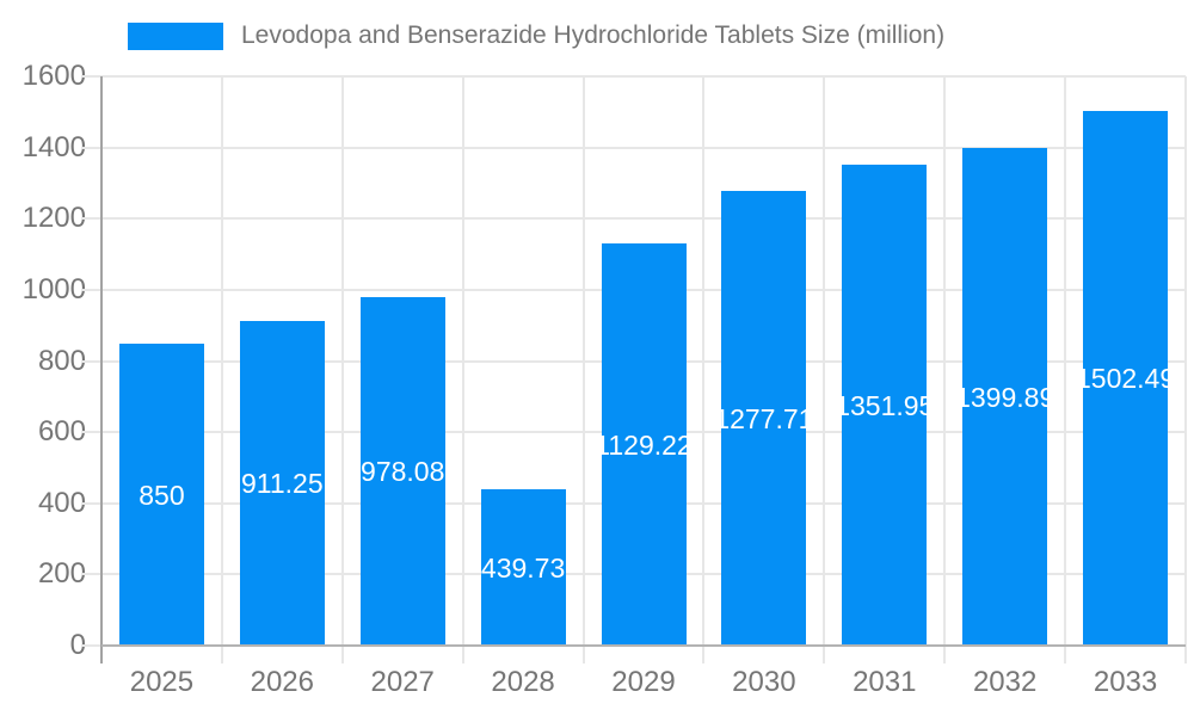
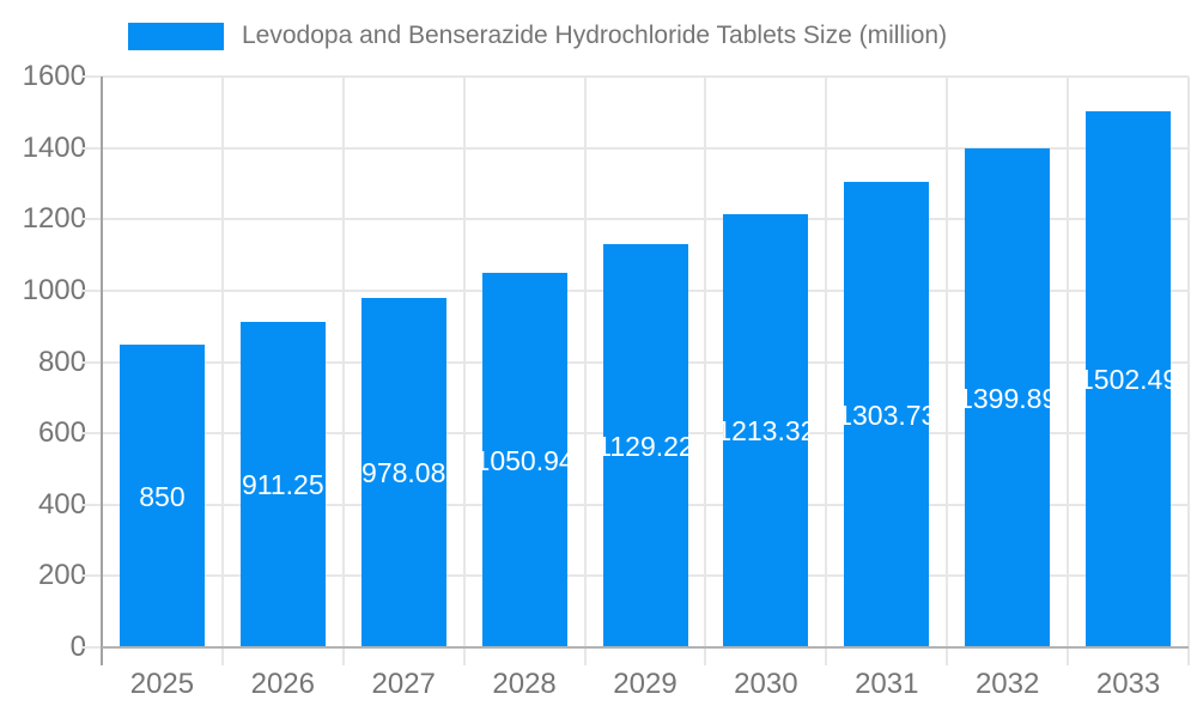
2028: 439.73 -> 1050.94
2030: 1277.71 -> 1213.32
2031: 1351.95 -> 1303.73
